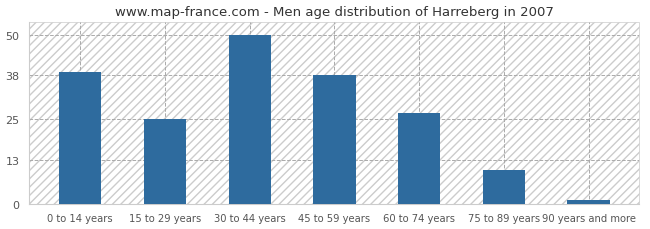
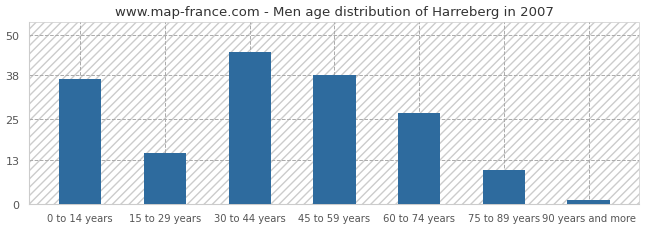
0 to 14 years: 39 -> 37
15 to 29 years: 25 -> 15
30 to 44 years: 50 -> 45
